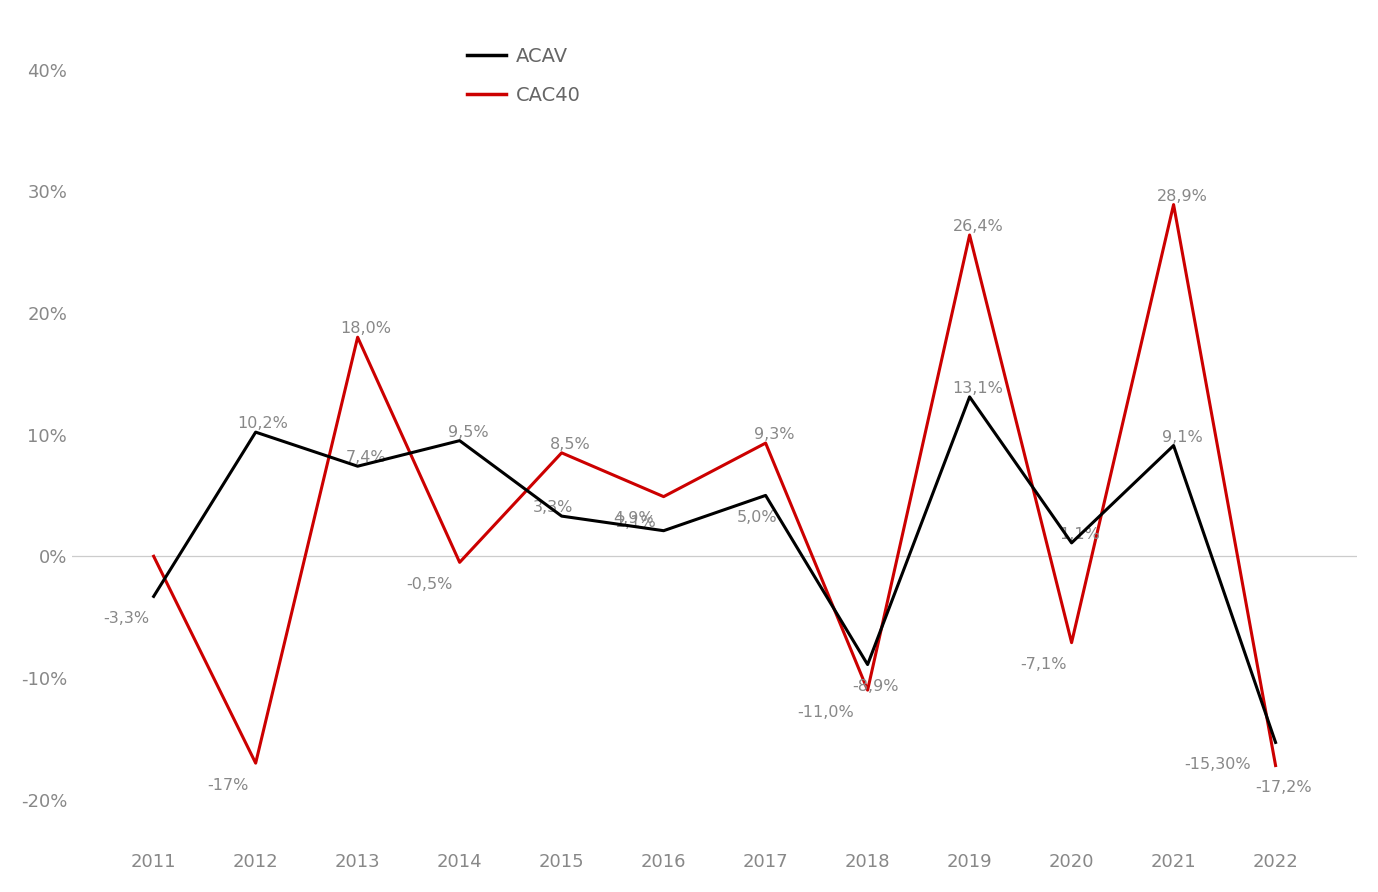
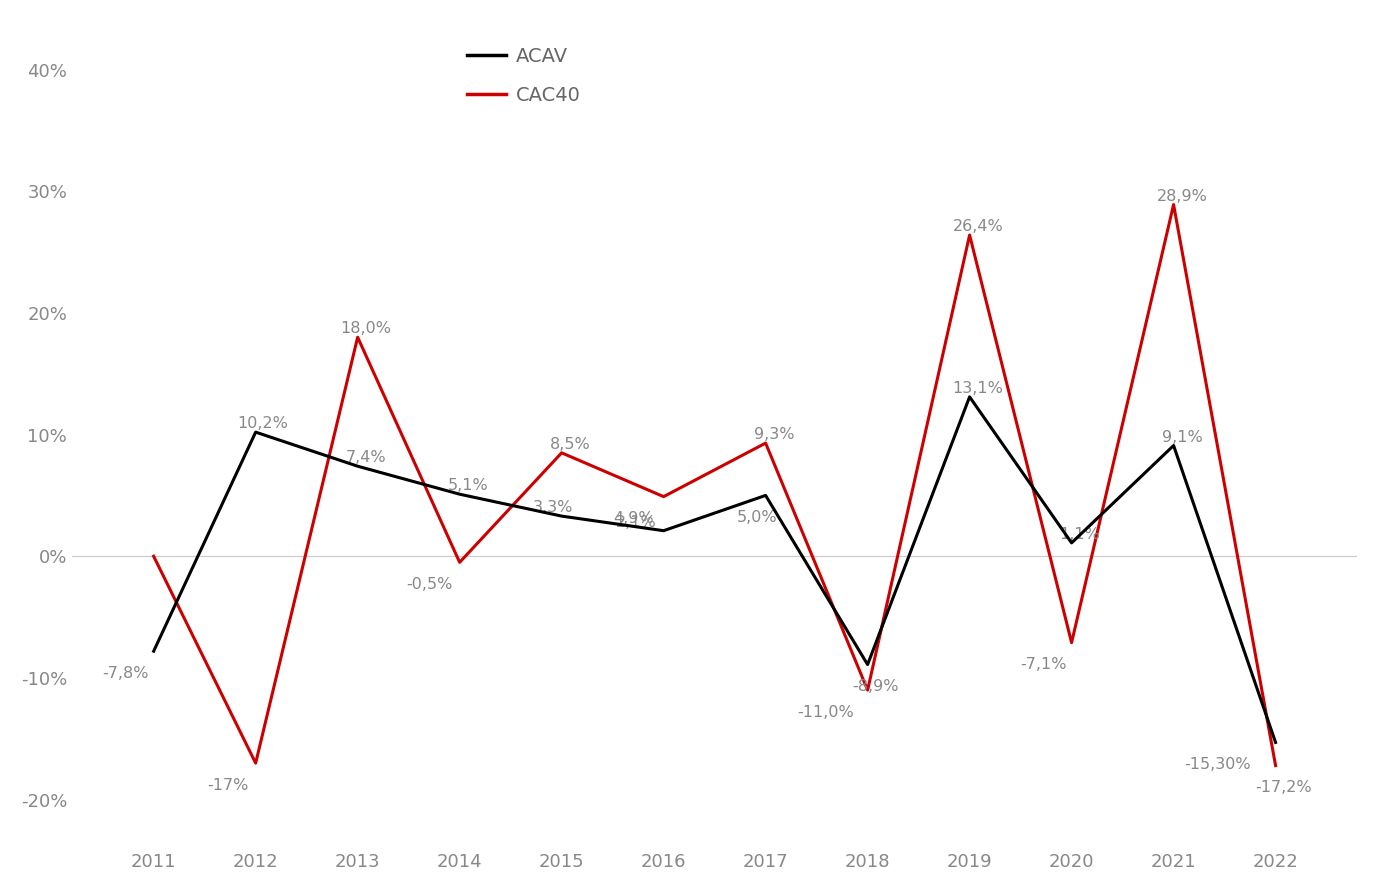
ACAV/2011: -3,3% -> -7,8%
ACAV/2014: 9,5% -> 5,1%
